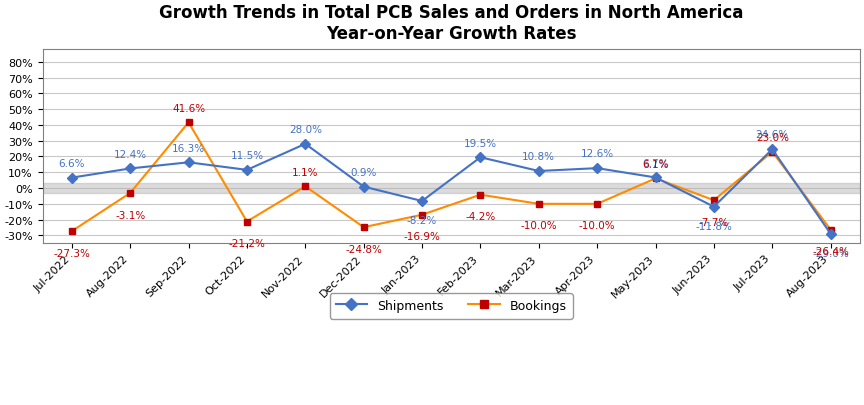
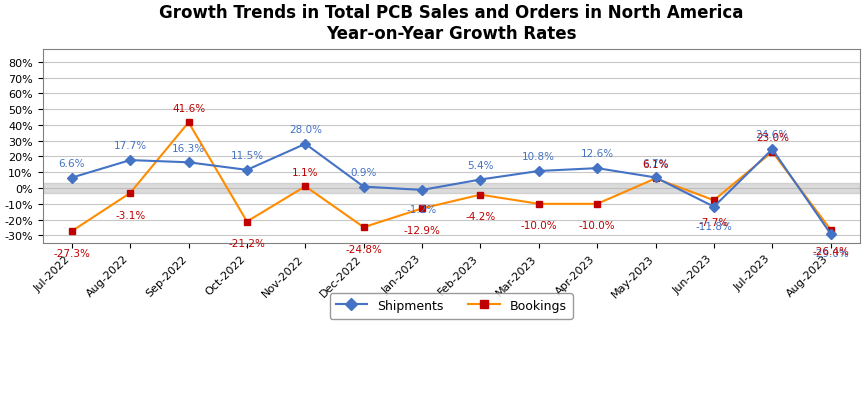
Shipments/Aug-2022: 12.4% -> 17.7%
Shipments/Jan-2023: -8.2% -> -1.2%
Bookings/Jan-2023: -16.9% -> -12.9%
Shipments/Feb-2023: 19.5% -> 5.4%
